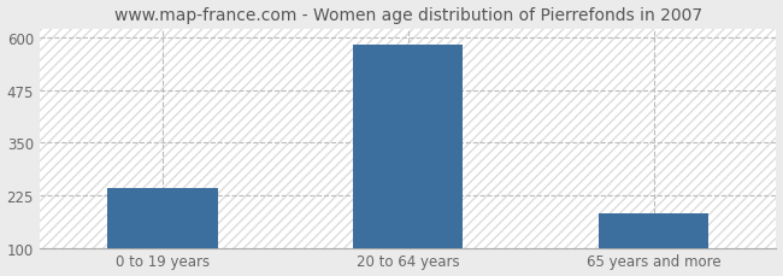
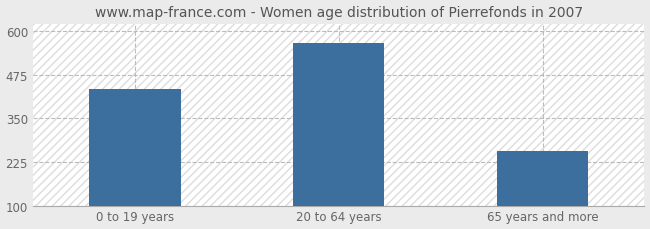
0 to 19 years: 243 -> 435
20 to 64 years: 582 -> 565
65 years and more: 182 -> 255
